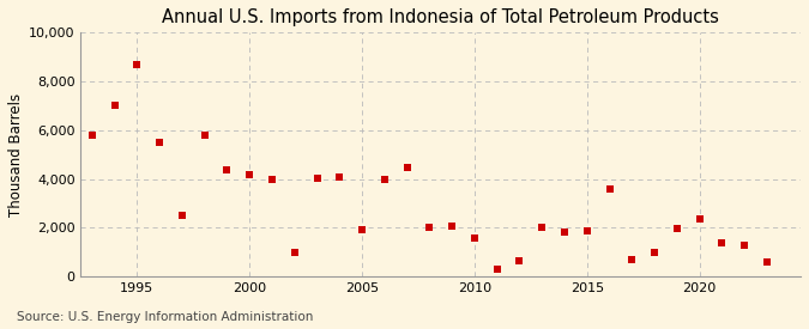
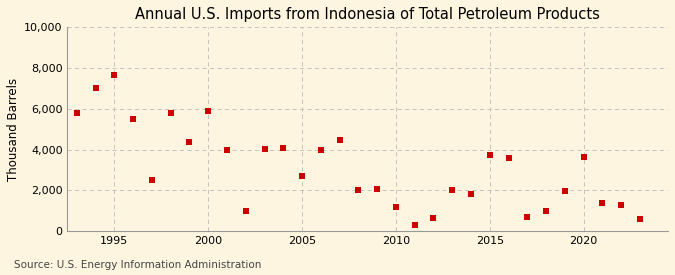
1995: 8,700 -> 7,650
2000: 4,200 -> 5,900
2005: 1,900 -> 2,700
2010: 1,600 -> 1,200
2015: 1,850 -> 3,750
2020: 2,350 -> 3,650
